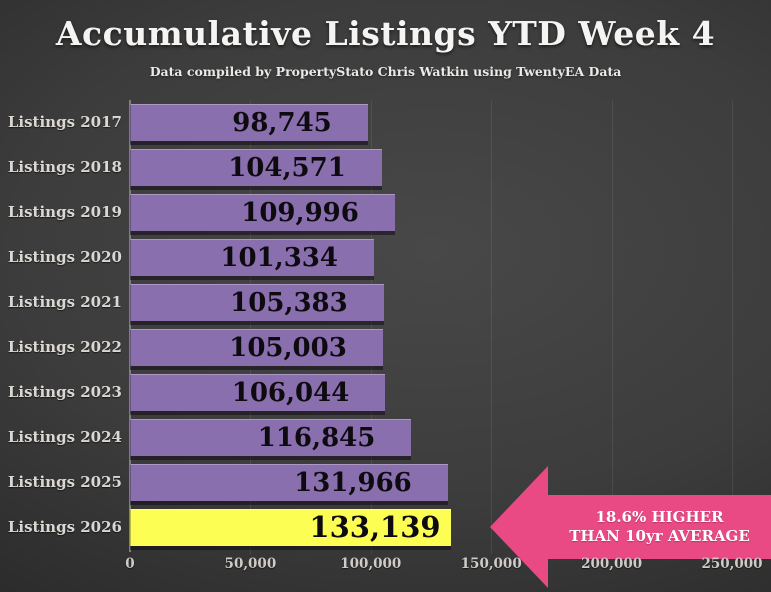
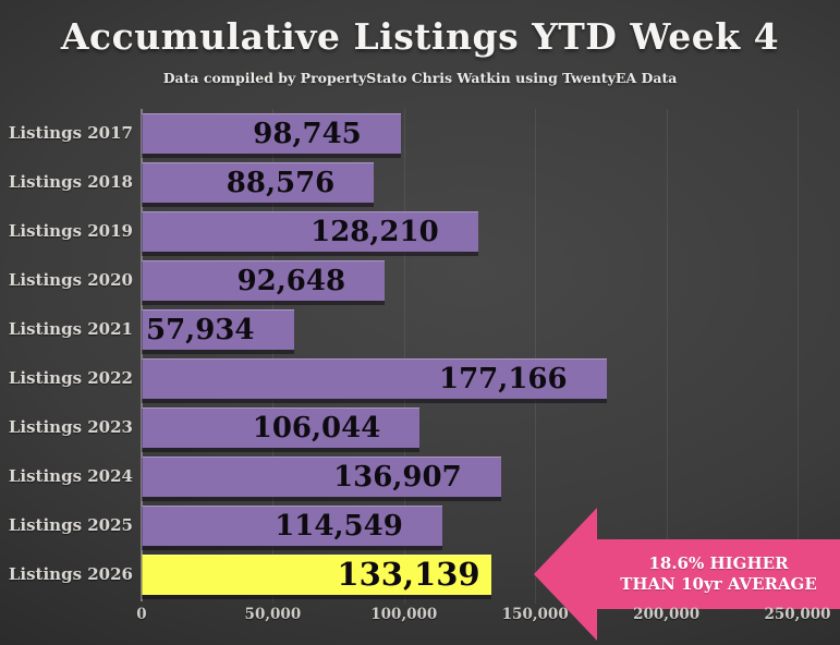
Listings 2018: 104,571 -> 88,576
Listings 2019: 109,996 -> 128,210
Listings 2020: 101,334 -> 92,648
Listings 2021: 105,383 -> 57,934
Listings 2022: 105,003 -> 177,166
Listings 2024: 116,845 -> 136,907
Listings 2025: 131,966 -> 114,549
